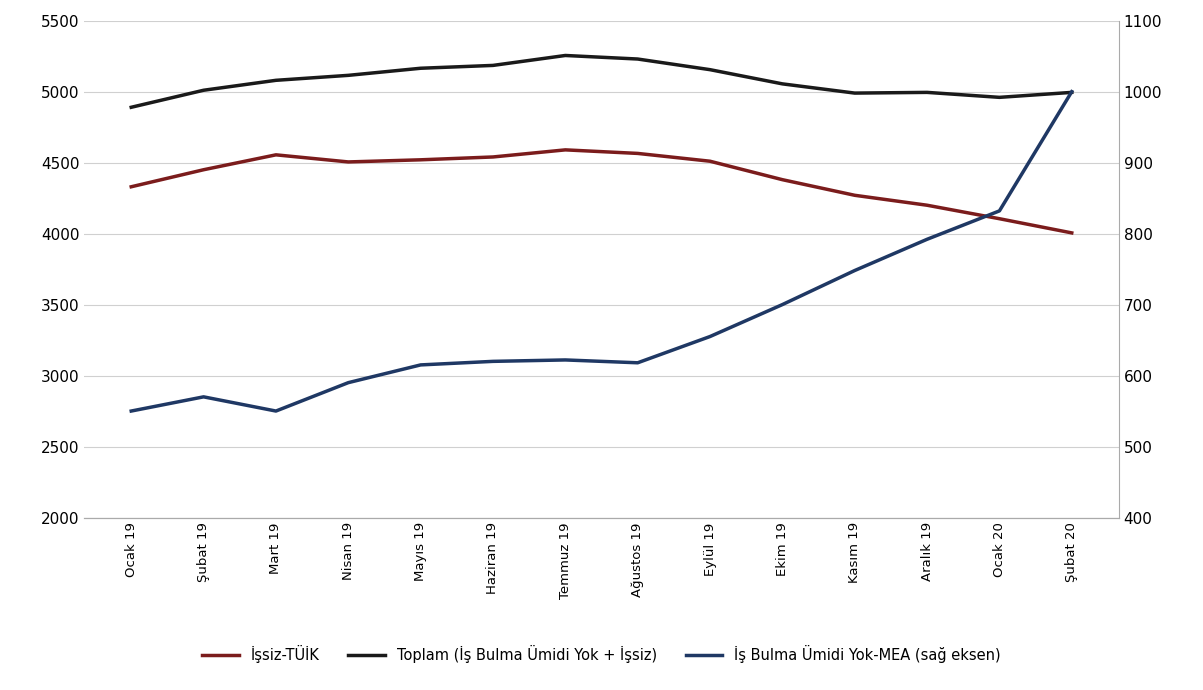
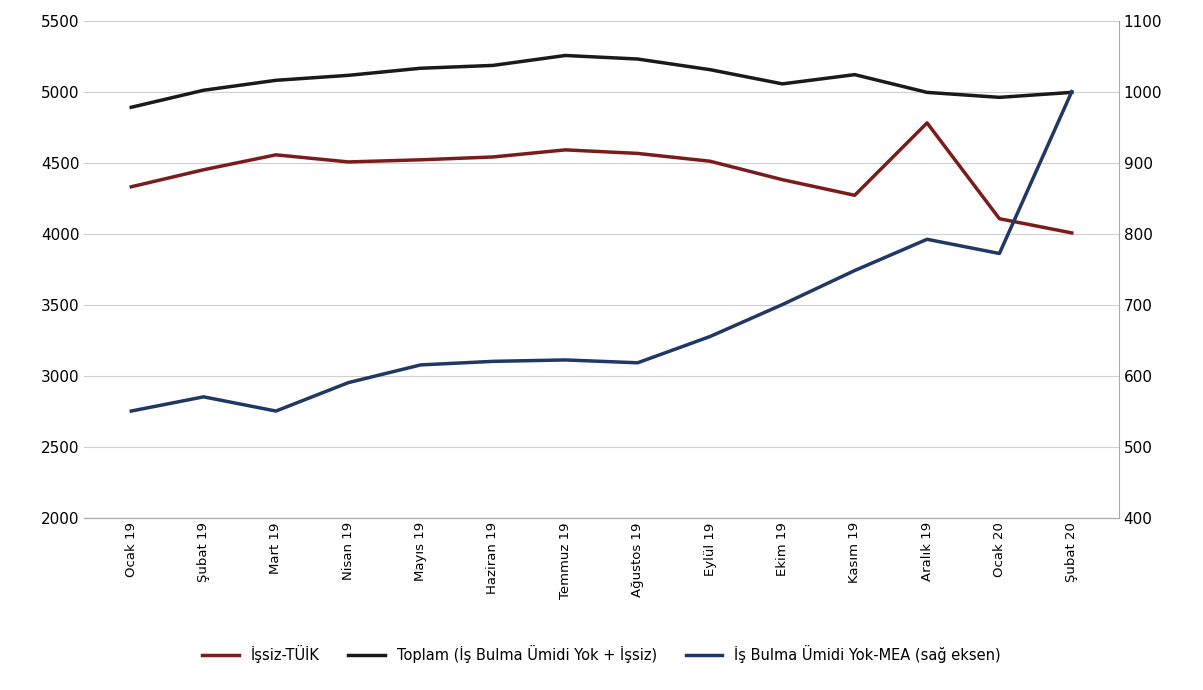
Toplam (İş Bulma Ümidi Yok + İşsiz)/Kasım 19: 4990 -> 5120
İşsiz-TÜİK/Aralık 19: 4200 -> 4780
İş Bulma Ümidi Yok-MEA (sağ eksen)/Ocak 20: 832 -> 772
